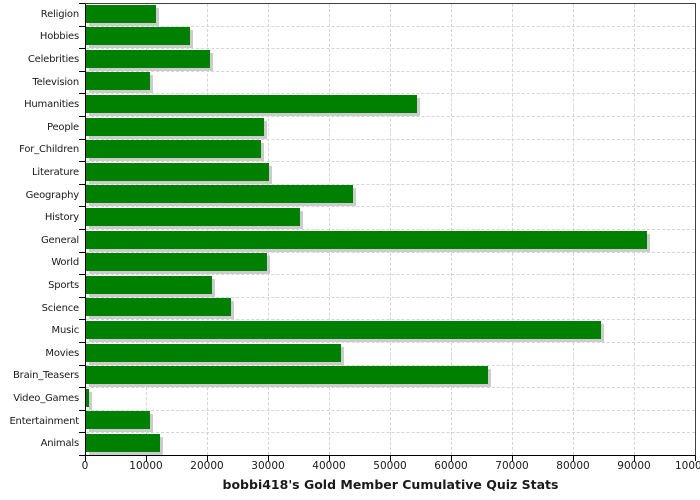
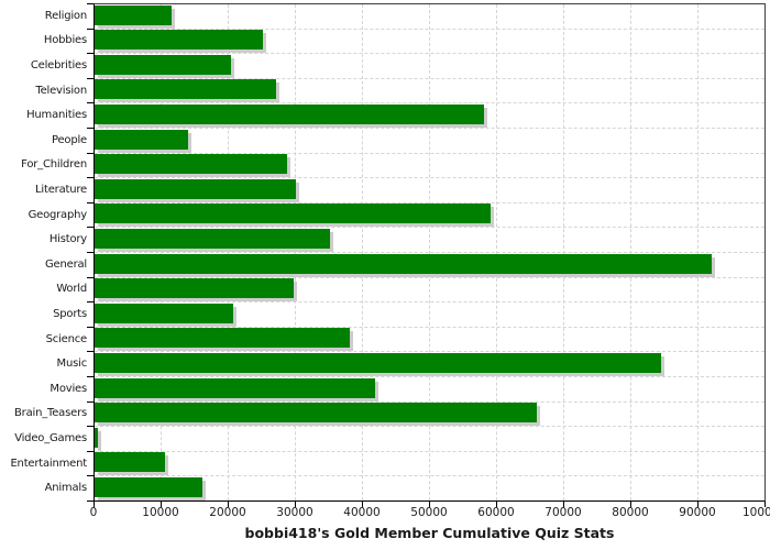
Hobbies: 17000 -> 25000
Television: 10000 -> 27000
Humanities: 54000 -> 58000
People: 29000 -> 14000
Geography: 44000 -> 59000
Science: 24000 -> 38000
Animals: 12000 -> 16000
